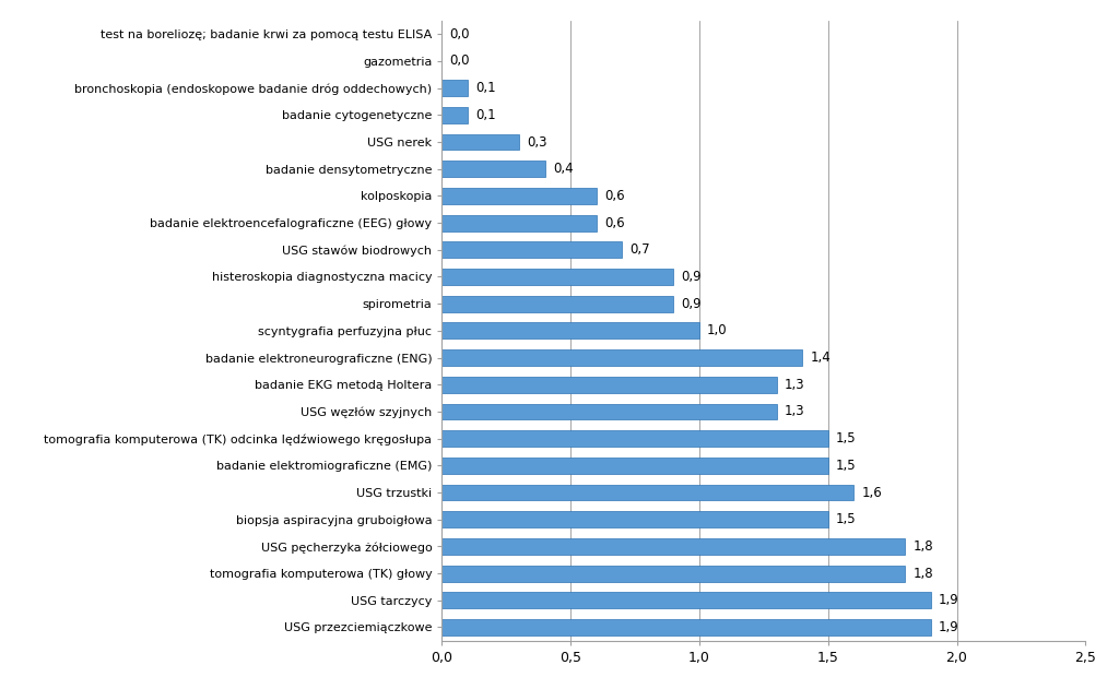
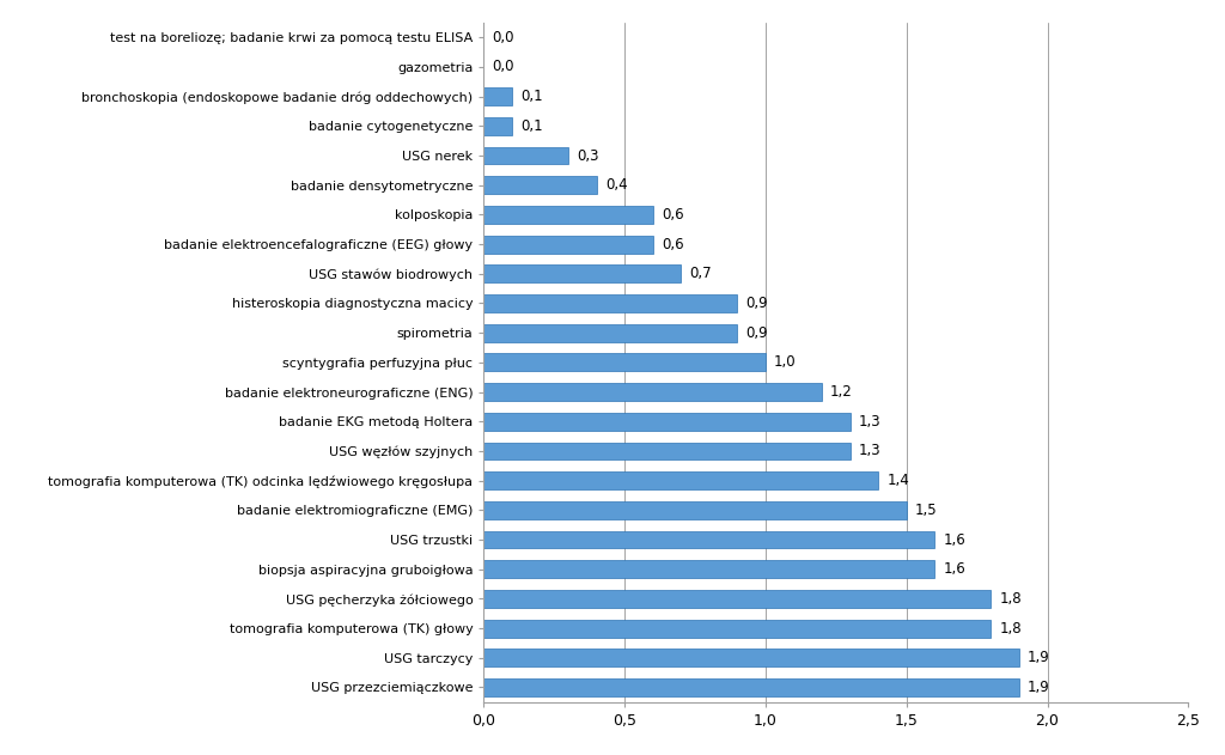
badanie elektroneurograficzne (ENG): 1,4 -> 1,2
tomografia komputerowa (TK) odcinka lędźwiowego kręgosłupa: 1,5 -> 1,4
biopsja aspiracyjna gruboigłowa: 1,5 -> 1,6
